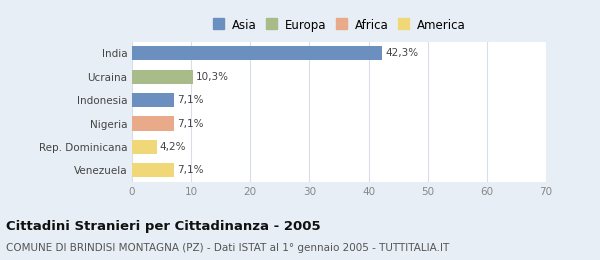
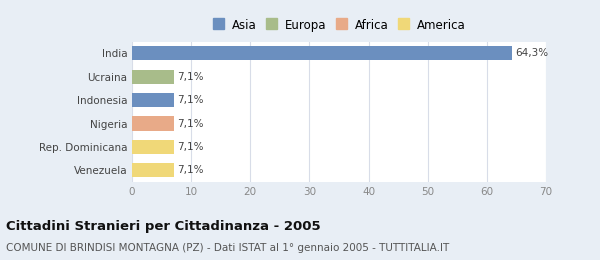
India: 42,3% -> 64,3%
Ucraina: 10,3% -> 7,1%
Rep. Dominicana: 4,2% -> 7,1%
